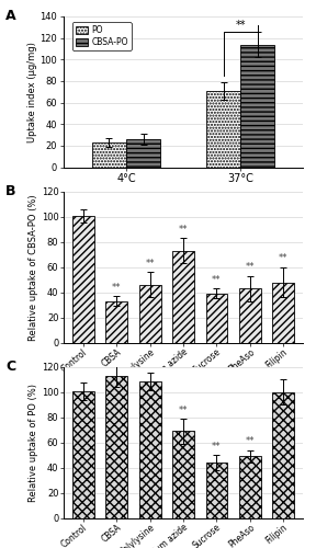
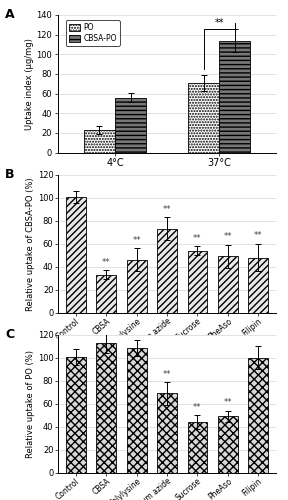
CBSA-PO/4°C: 26 -> 56
Sucrose: 39 -> 54
PheAso: 43 -> 49
